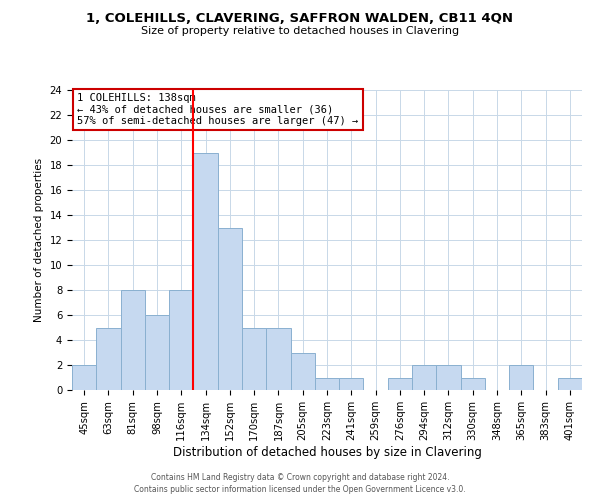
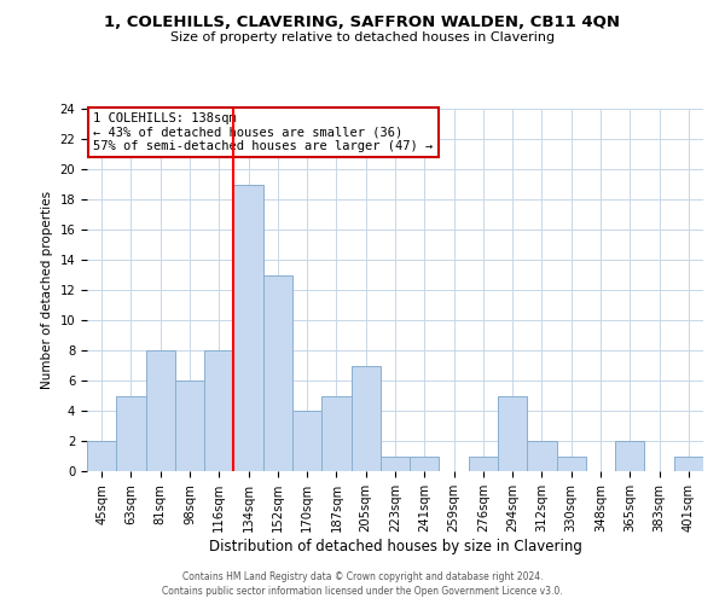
170sqm: 5 -> 4
205sqm: 3 -> 7
294sqm: 2 -> 5
